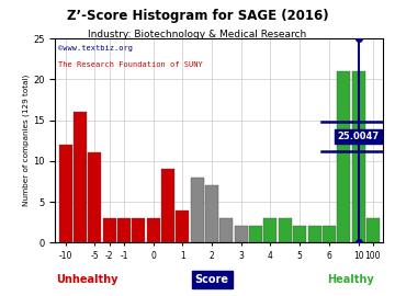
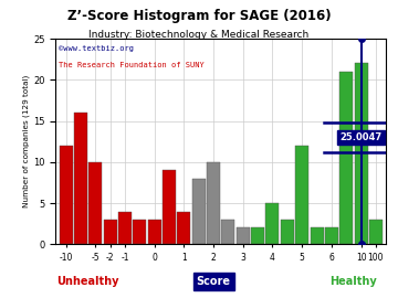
-5: 11 -> 10
-1: 3 -> 4
2: 7 -> 10
4: 3 -> 5
5: 2 -> 12
10: 21 -> 22
